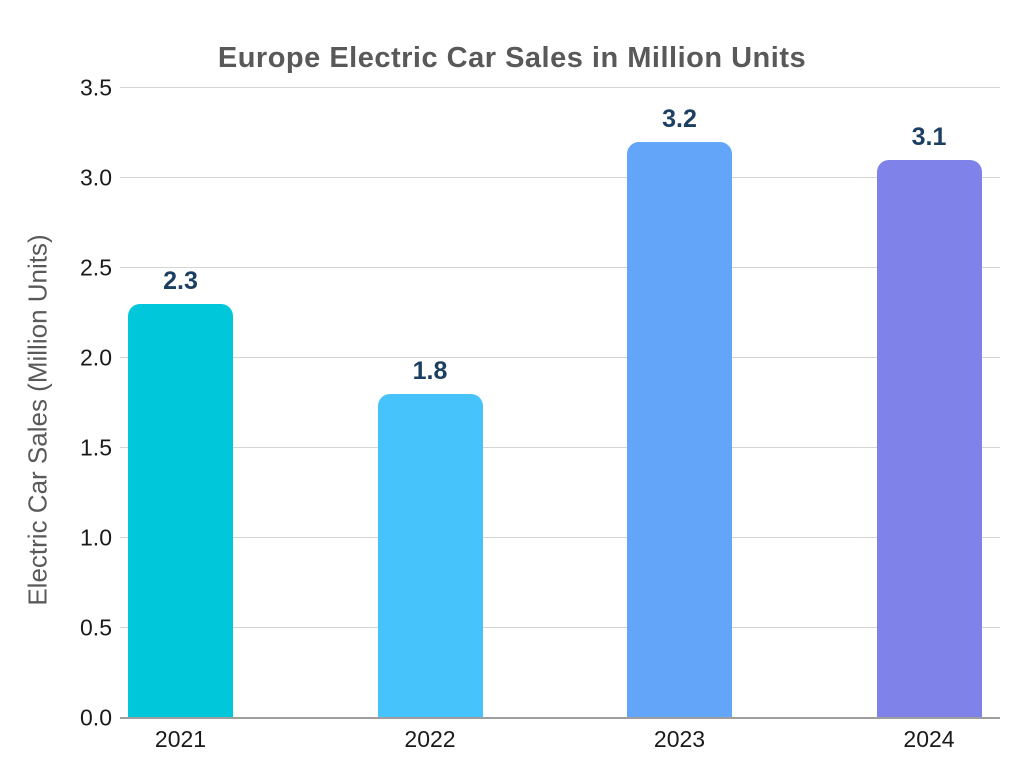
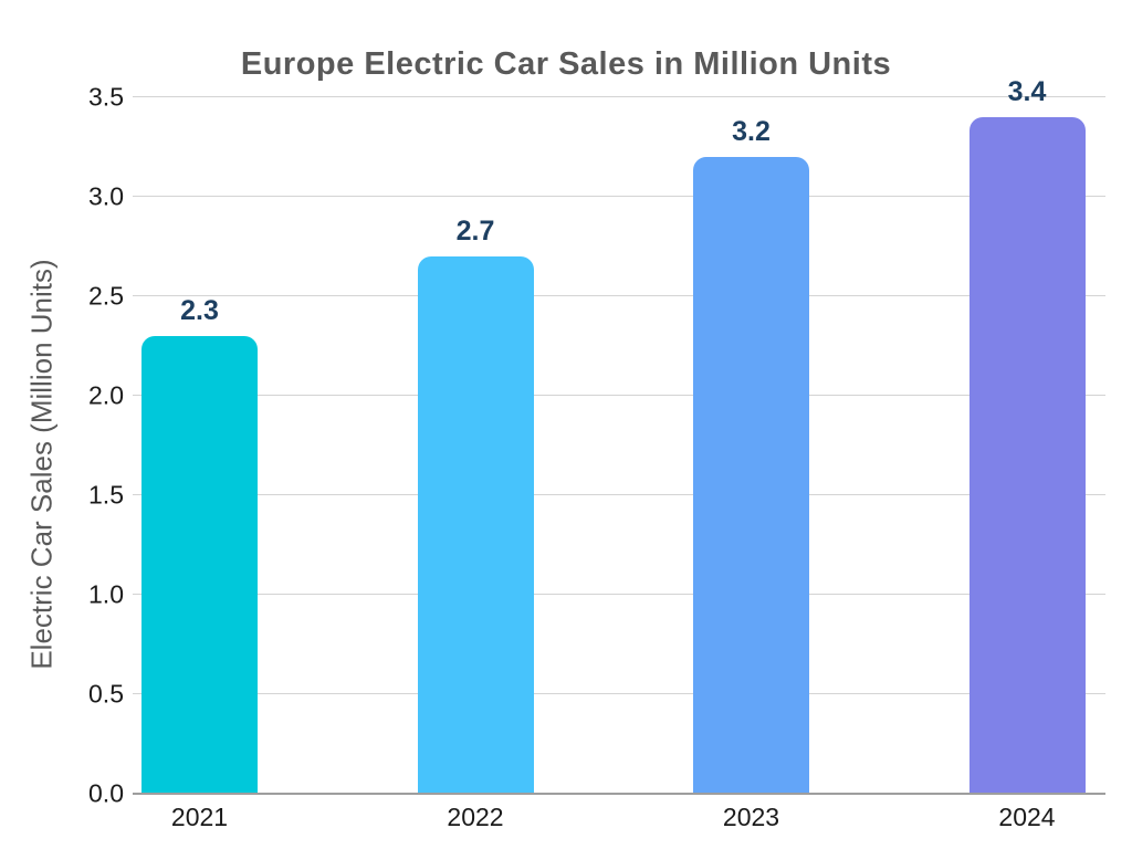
2022: 1.8 -> 2.7
2024: 3.1 -> 3.4
